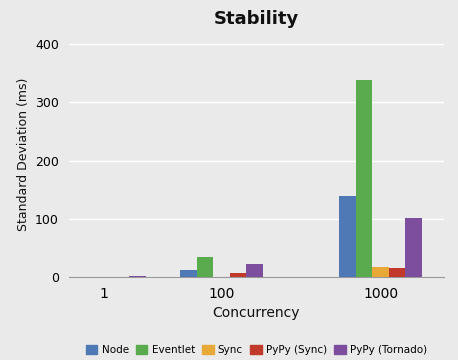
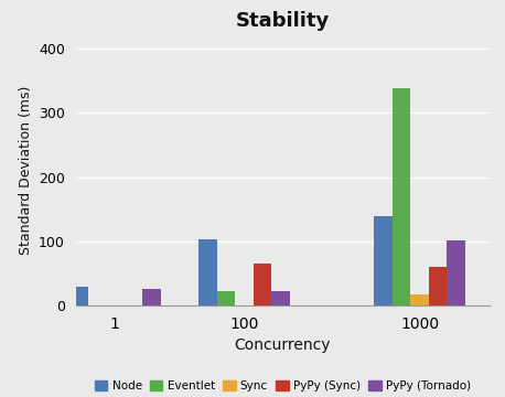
Node/1: 1 -> 30
PyPy (Tornado)/1: 2 -> 26
Node/100: 13 -> 104
Eventlet/100: 35 -> 22
PyPy (Sync)/100: 8 -> 66
PyPy (Sync)/1000: 15 -> 60
